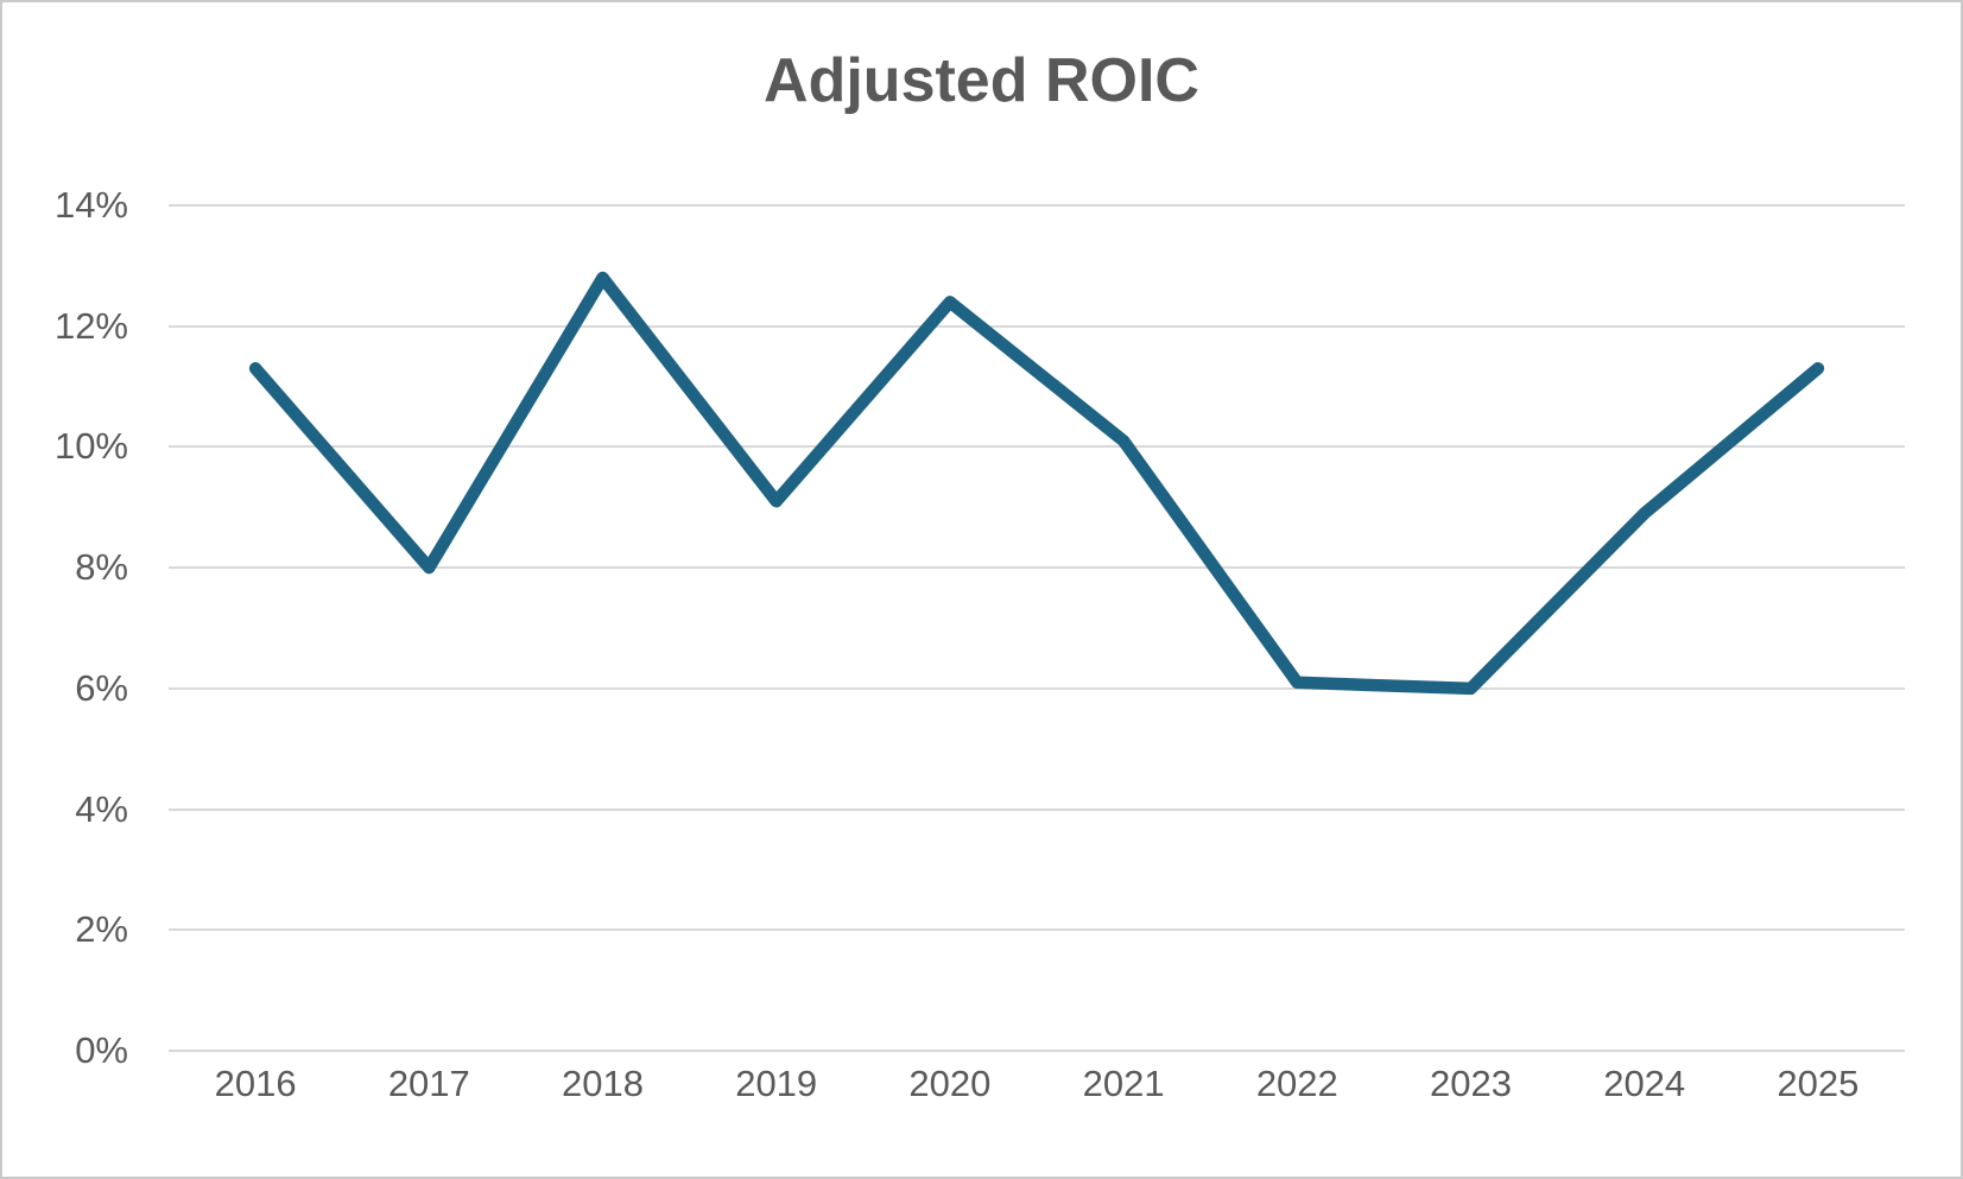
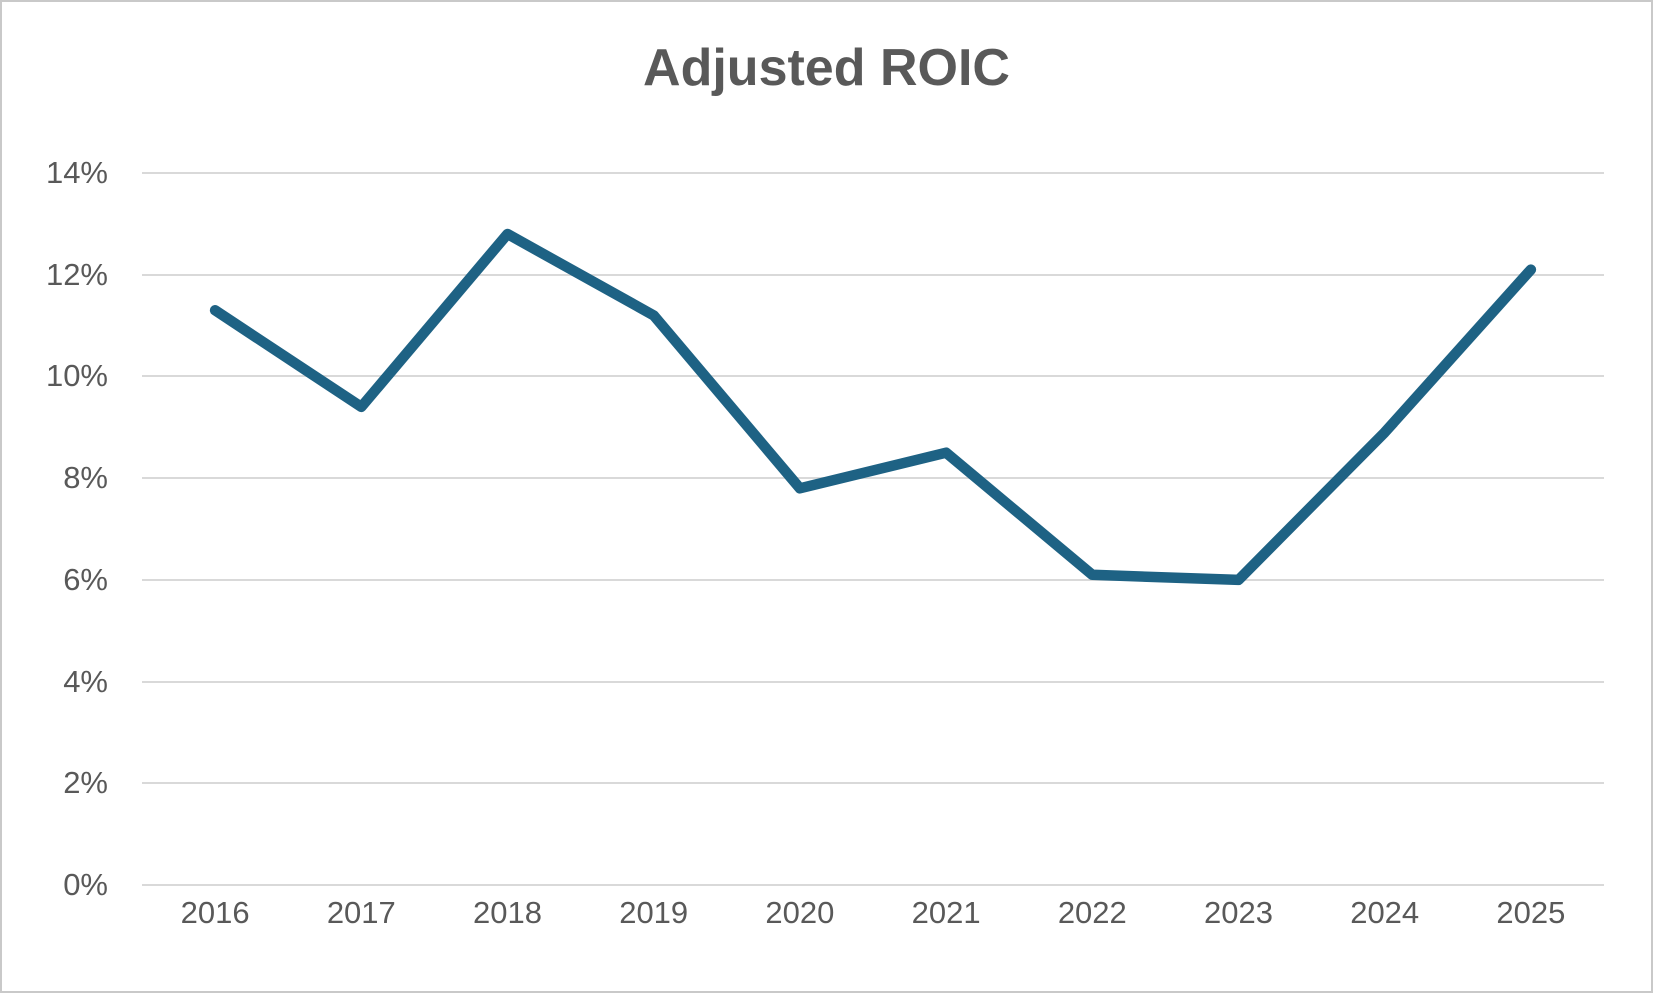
2017: 8.0% -> 9.4%
2019: 9.1% -> 11.2%
2020: 12.4% -> 7.8%
2021: 10.1% -> 8.5%
2025: 11.3% -> 12.1%
